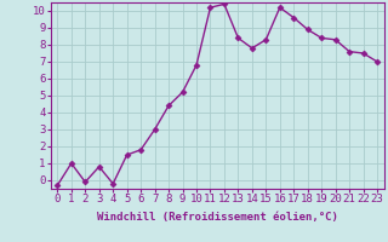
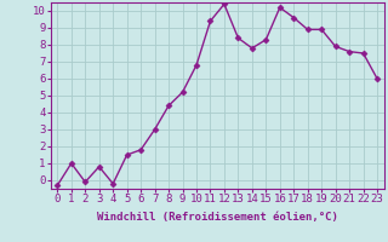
11: 10.2 -> 9.4
19: 8.4 -> 8.9
20: 8.3 -> 7.9
23: 7.0 -> 6.0
